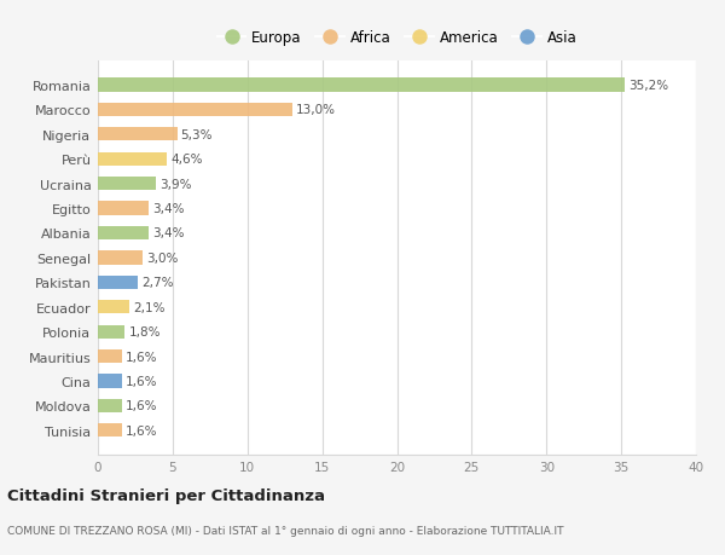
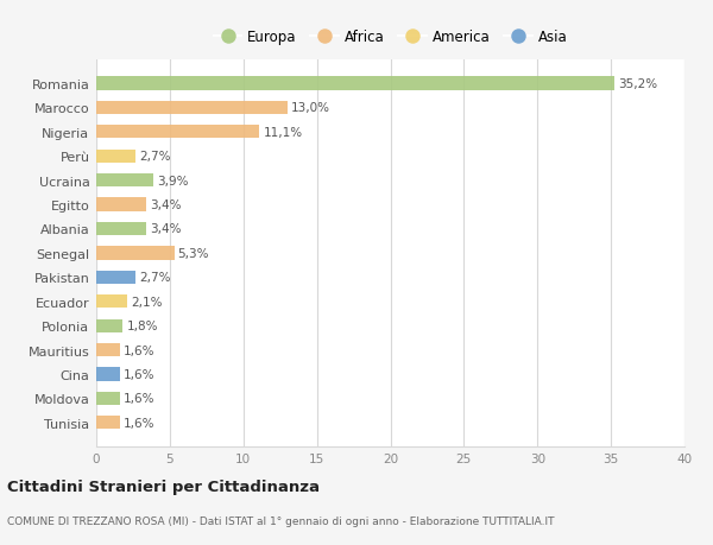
Nigeria: 5,3% -> 11,1%
Perù: 4,6% -> 2,7%
Senegal: 3,0% -> 5,3%
